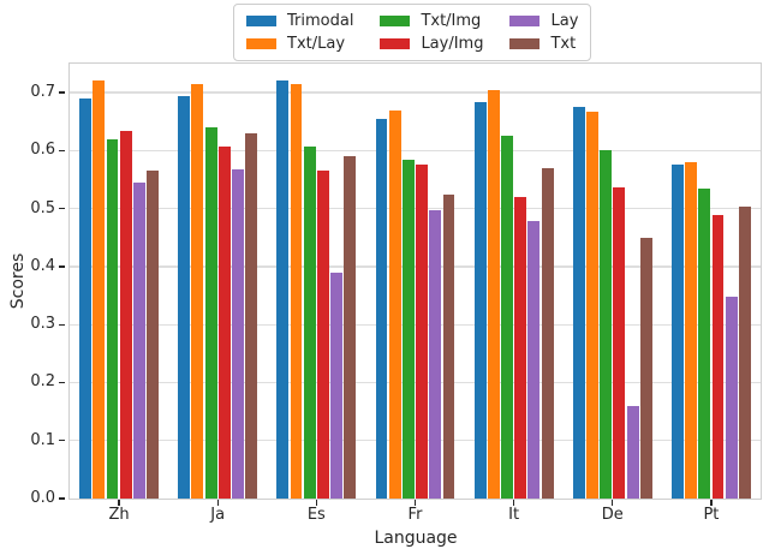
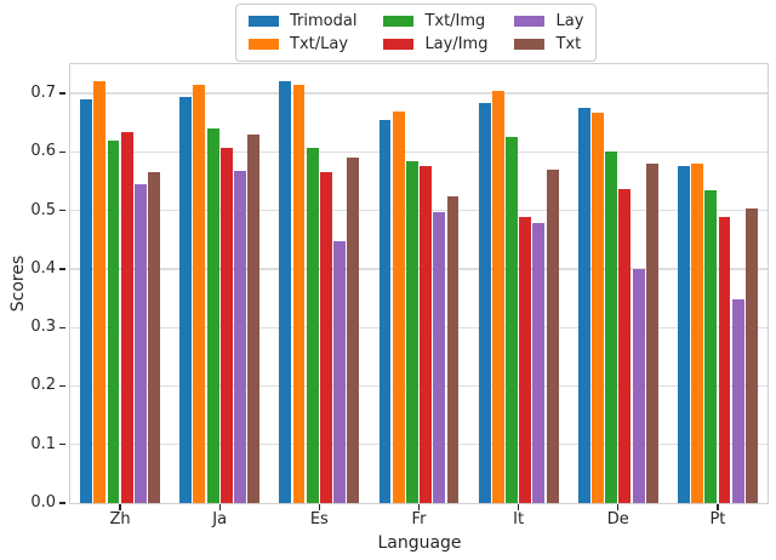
Lay/Es: 0.39 -> 0.45
Lay/Img/It: 0.52 -> 0.49
Lay/De: 0.16 -> 0.40
Txt/De: 0.45 -> 0.58
